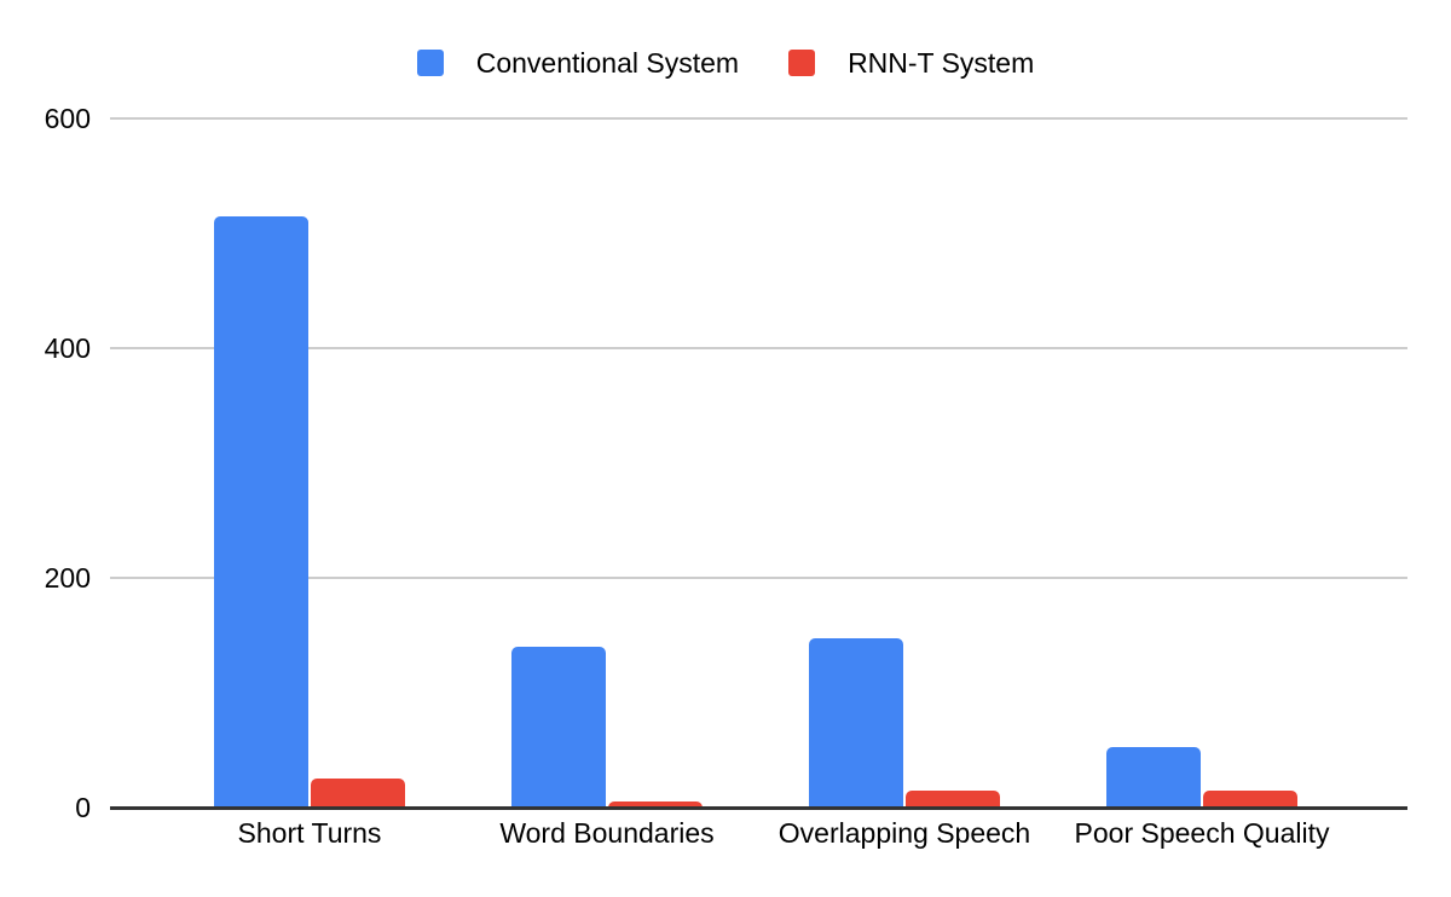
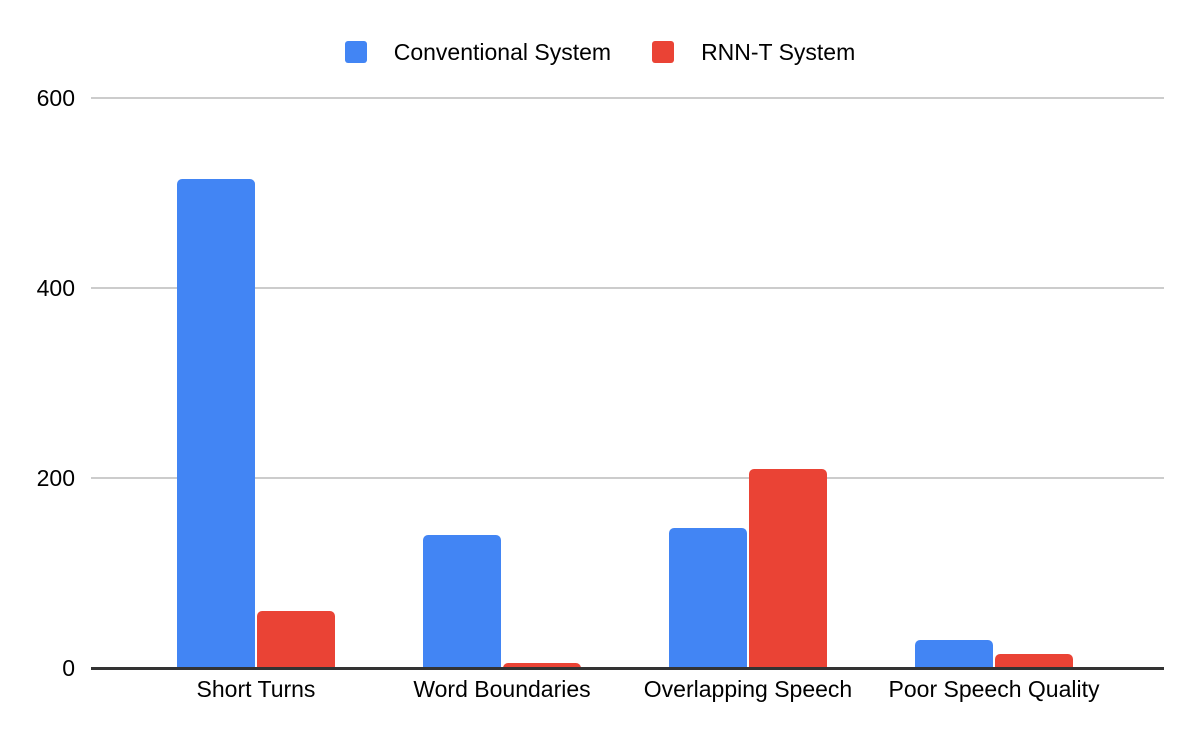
RNN-T System/Short Turns: 20 -> 60
RNN-T System/Overlapping Speech: 20 -> 210
Conventional System/Poor Speech Quality: 50 -> 30
